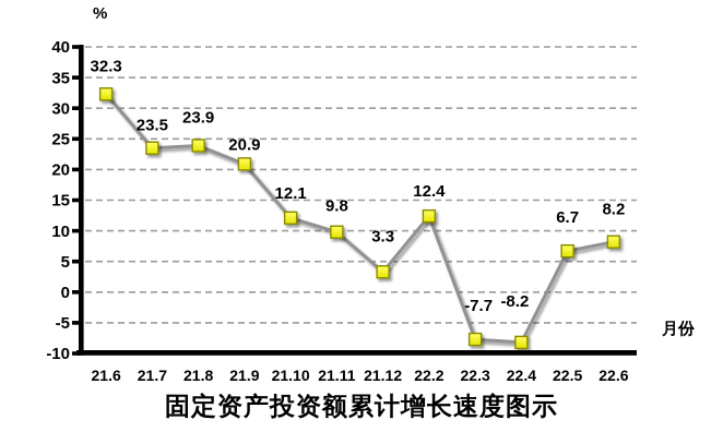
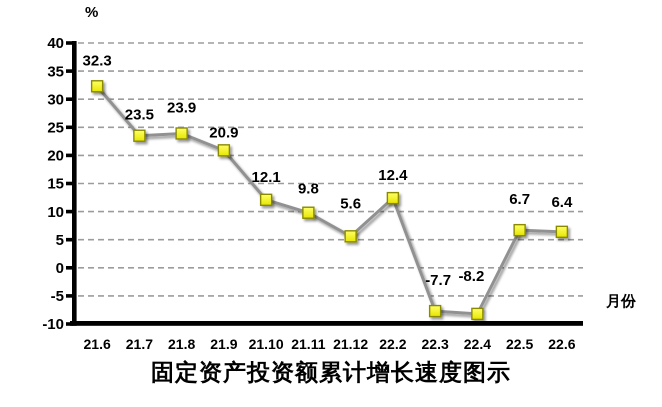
21.12: 3.3 -> 5.6
22.6: 8.2 -> 6.4
